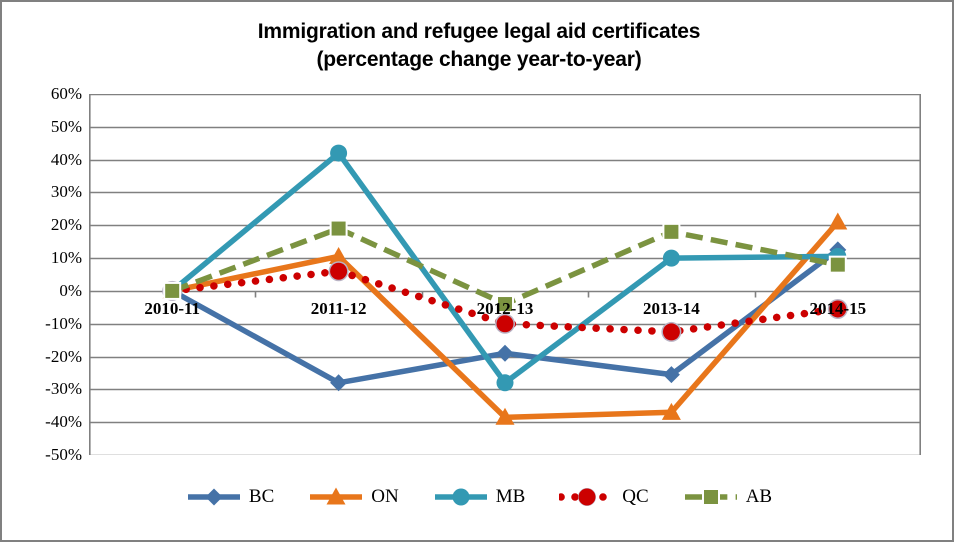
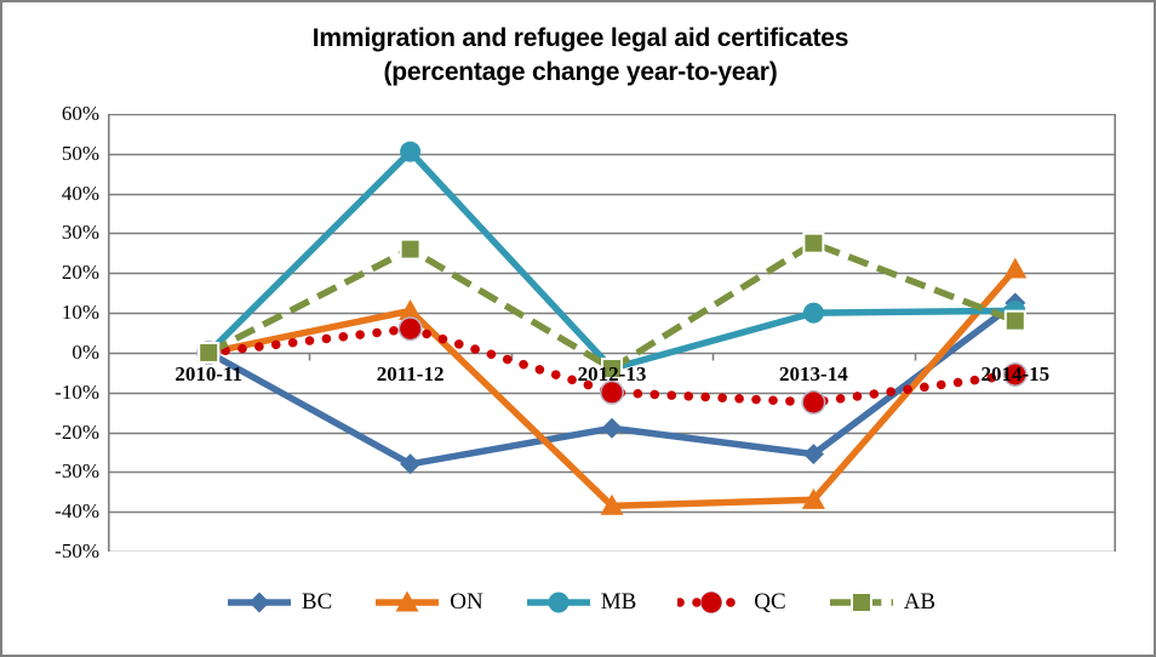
MB/2011-12: 42% -> 50%
AB/2011-12: 19% -> 26%
MB/2012-13: -28% -> -4%
AB/2013-14: 18% -> 28%
